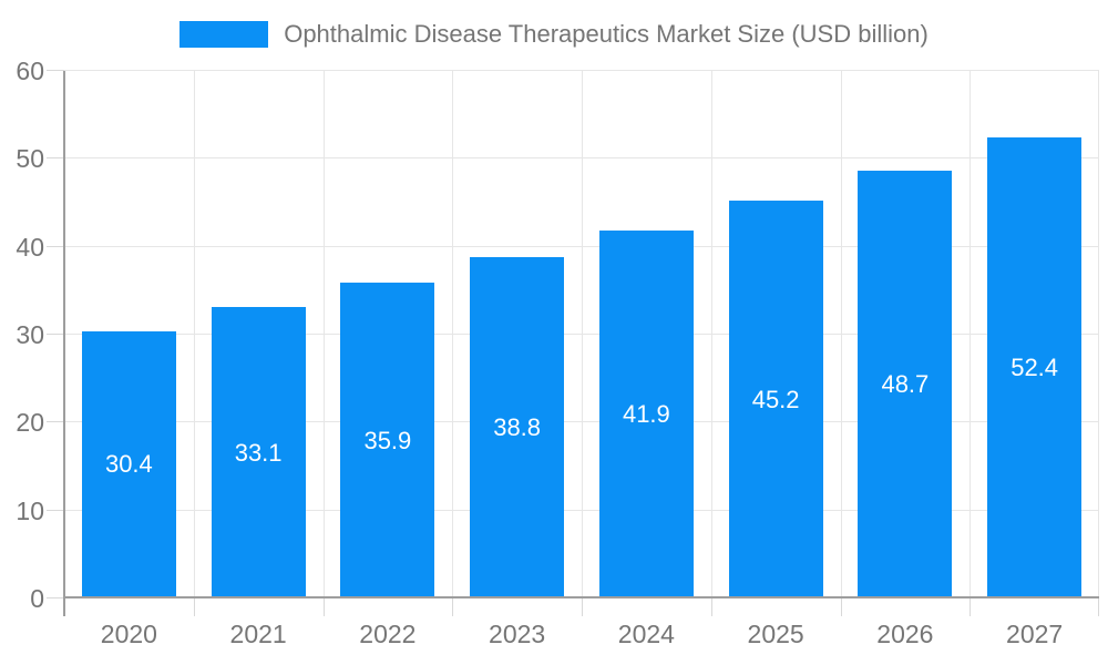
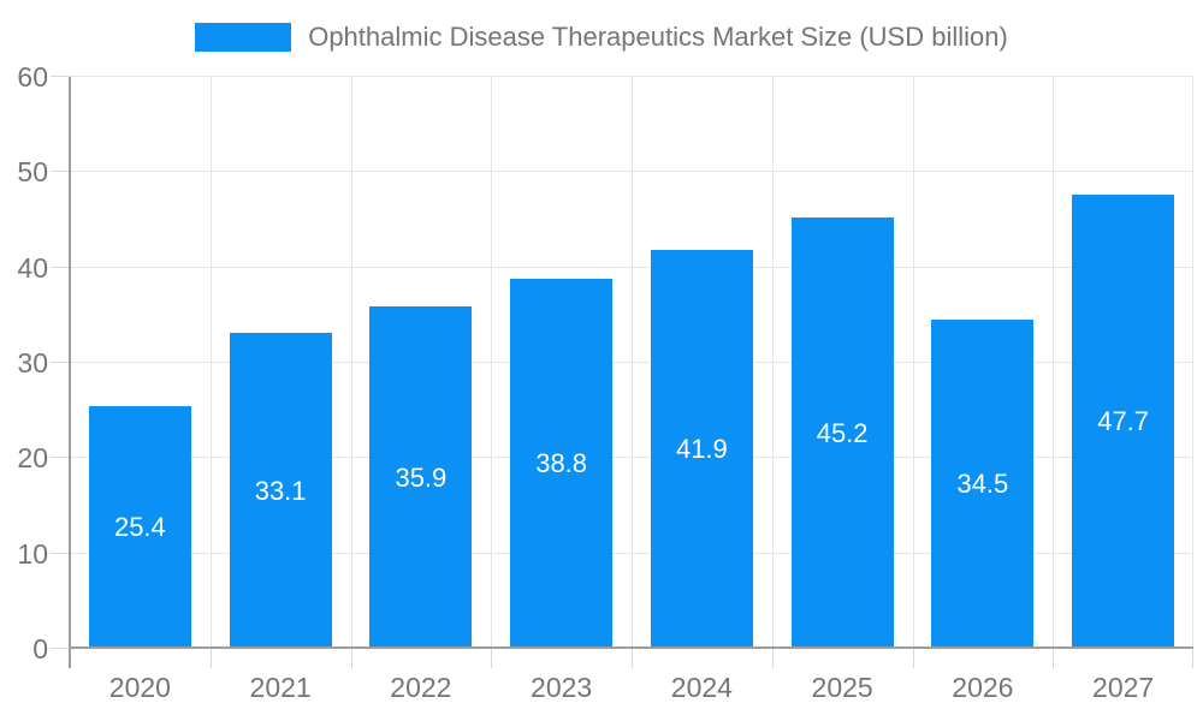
2020: 30.4 -> 25.4
2026: 48.7 -> 34.5
2027: 52.4 -> 47.7
